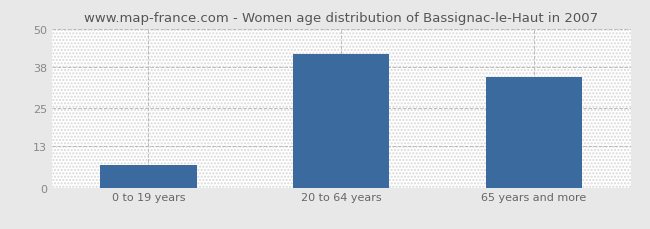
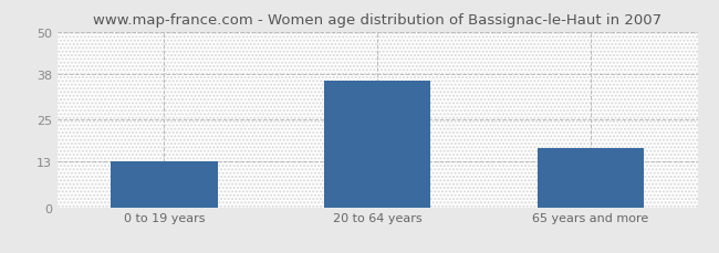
0 to 19 years: 7 -> 13
20 to 64 years: 42 -> 36
65 years and more: 35 -> 17
